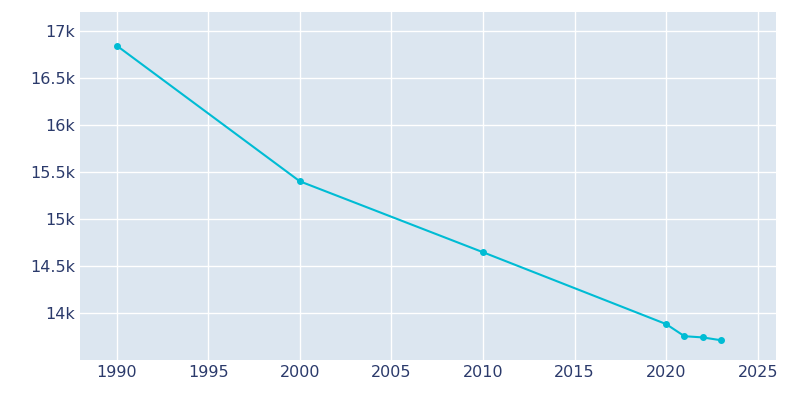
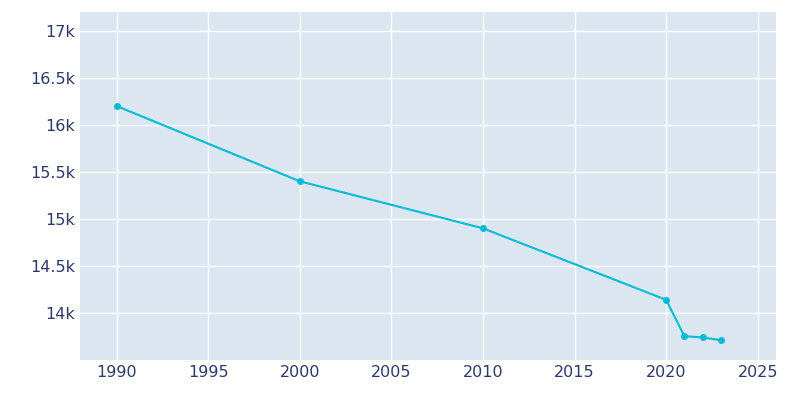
1990: 16.84k -> 16.20k
2010: 14.65k -> 14.90k
2020: 13.88k -> 14.14k
